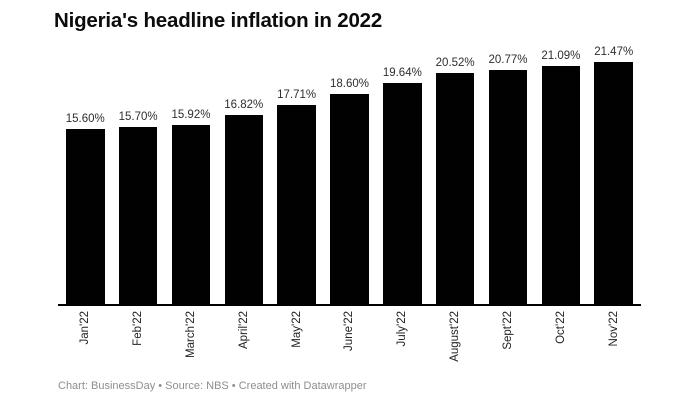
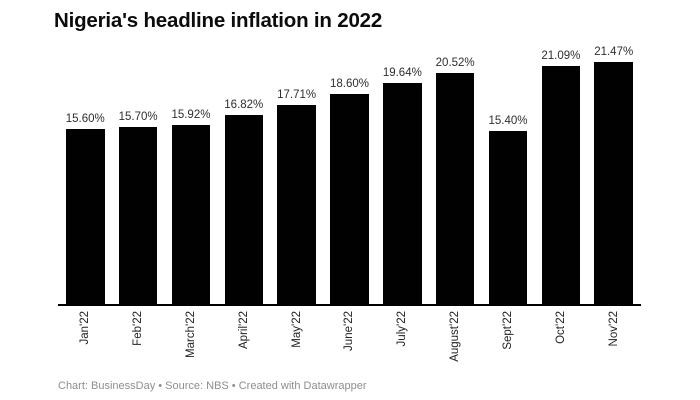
Sept'22: 20.77% -> 15.40%
